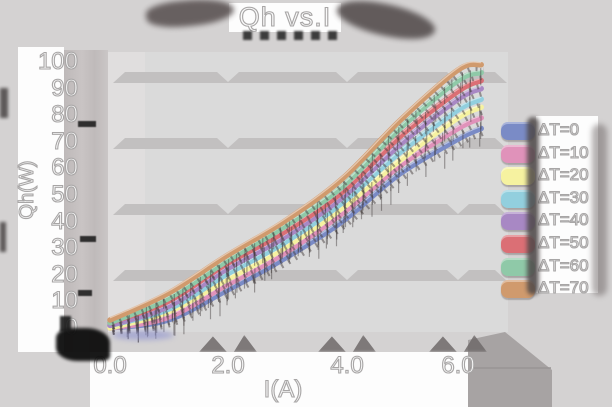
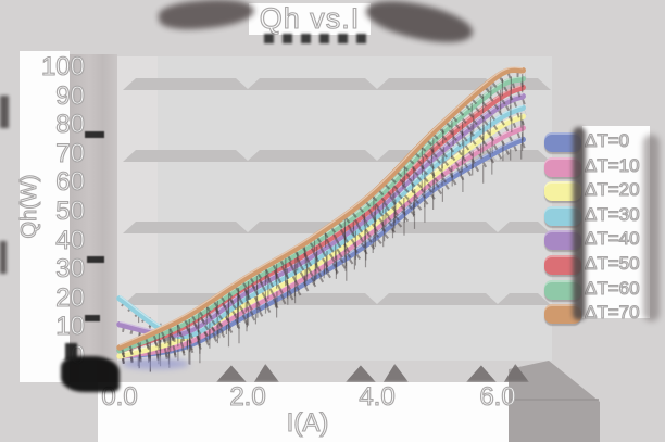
ΔT=30/0: 1 -> 20
ΔT=40/0: 1 -> 11
